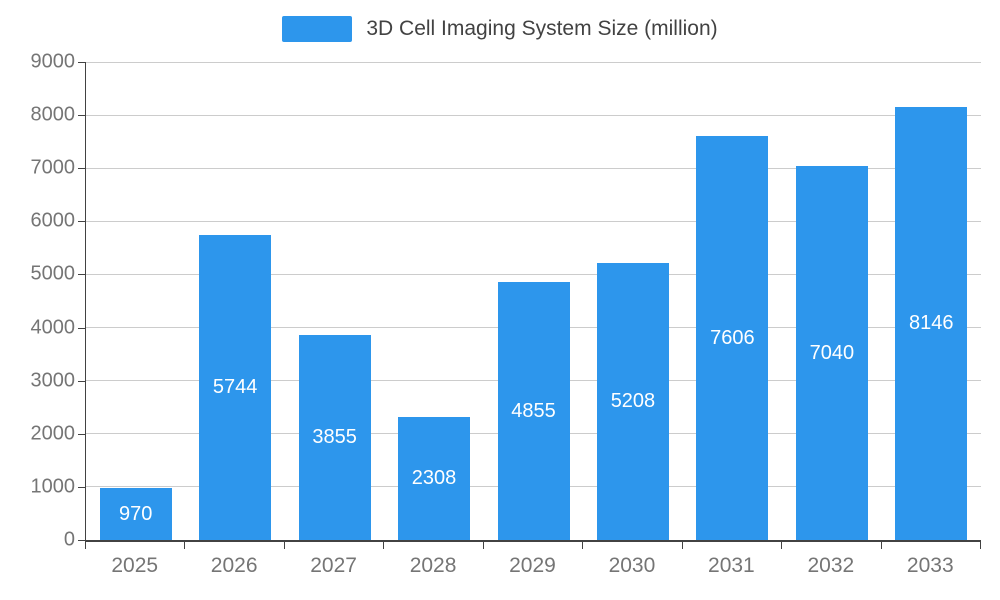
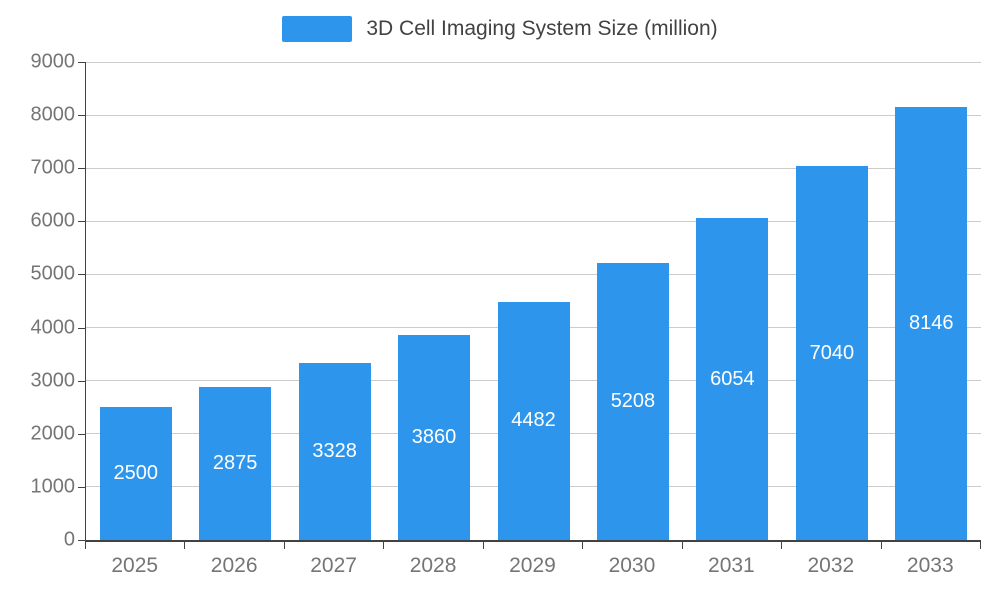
2025: 970 -> 2500
2026: 5744 -> 2875
2027: 3855 -> 3328
2028: 2308 -> 3860
2029: 4855 -> 4482
2031: 7606 -> 6054
